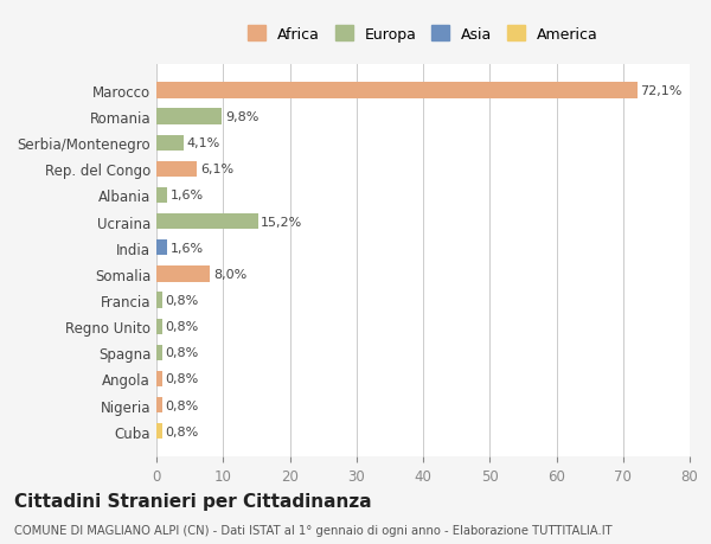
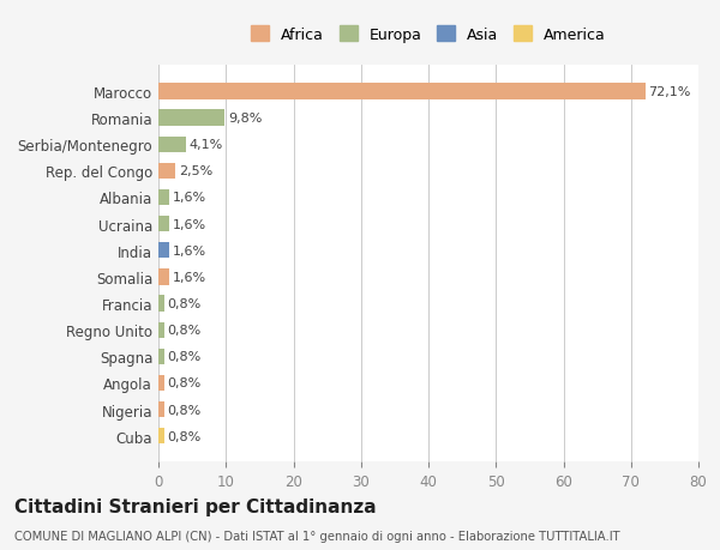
Rep. del Congo: 6,1% -> 2,5%
Ucraina: 15,2% -> 1,6%
Somalia: 8,0% -> 1,6%
